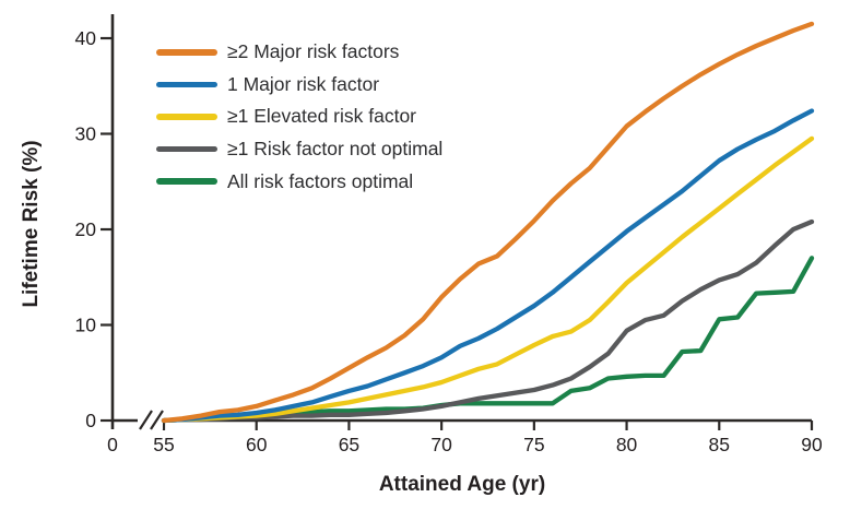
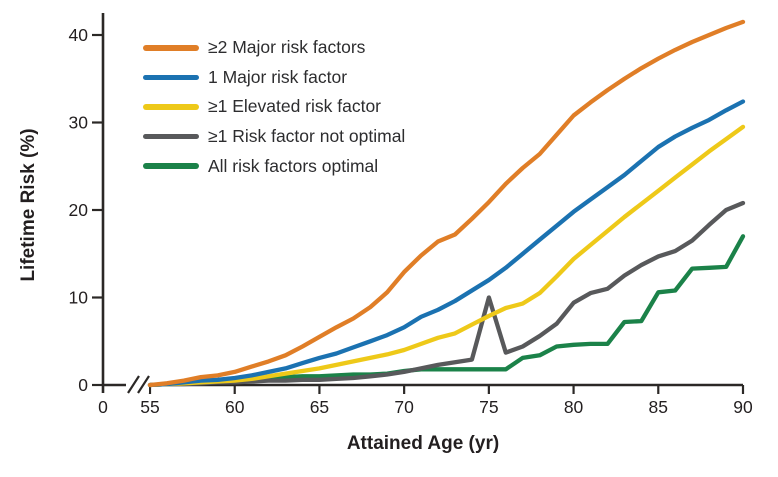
≥1 Risk factor not optimal/75: 3 -> 10
